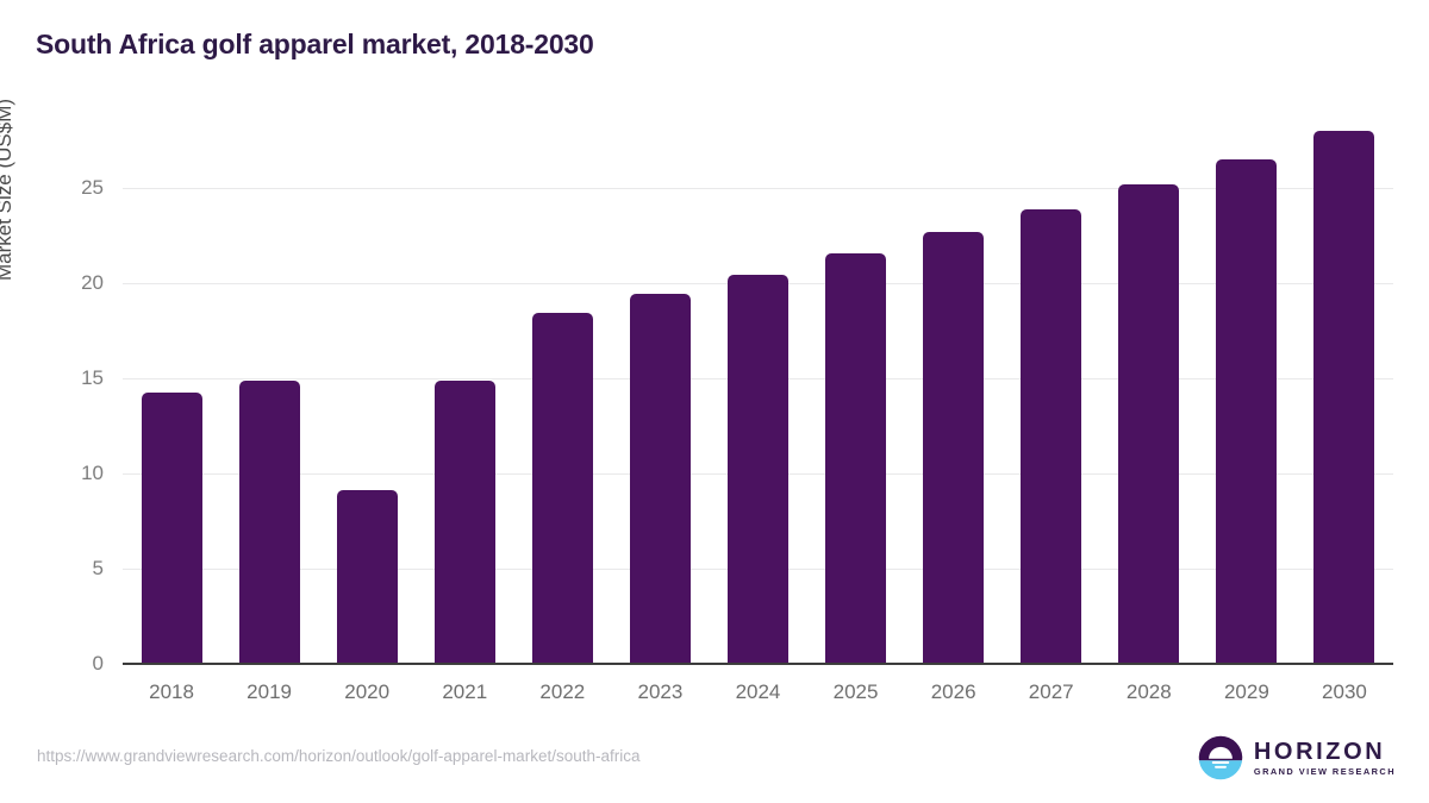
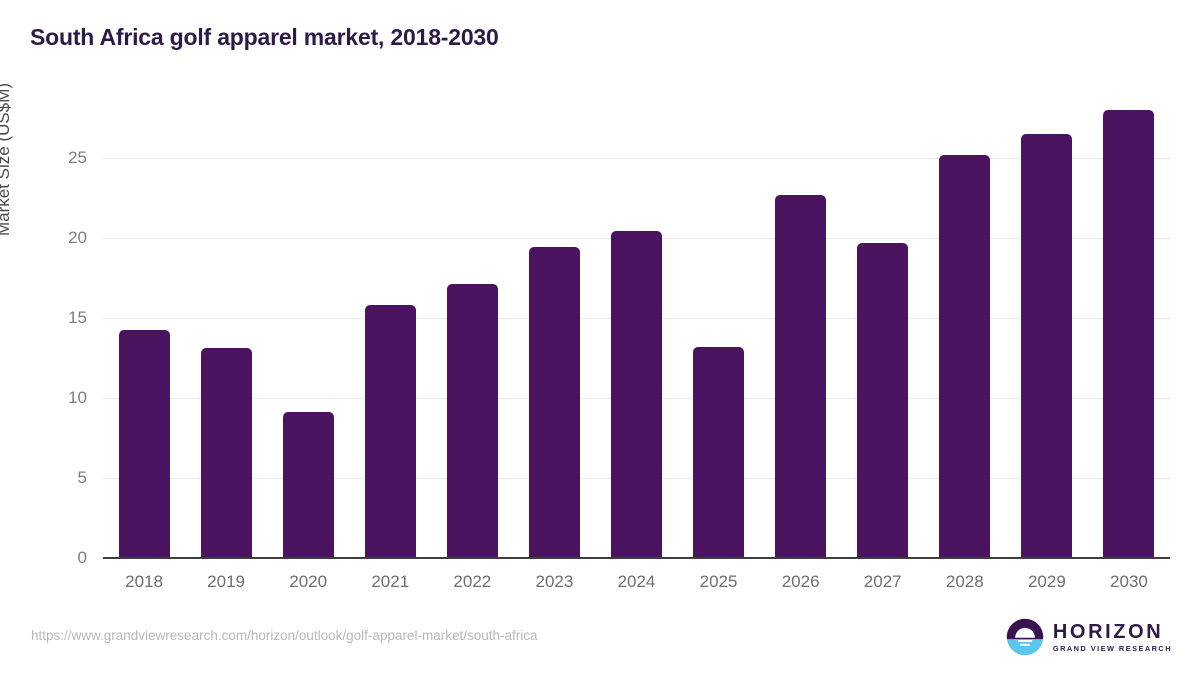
2019: 14.8 -> 13.1
2021: 14.8 -> 15.8
2022: 18.4 -> 17.1
2025: 21.6 -> 13.2
2027: 23.9 -> 19.7
